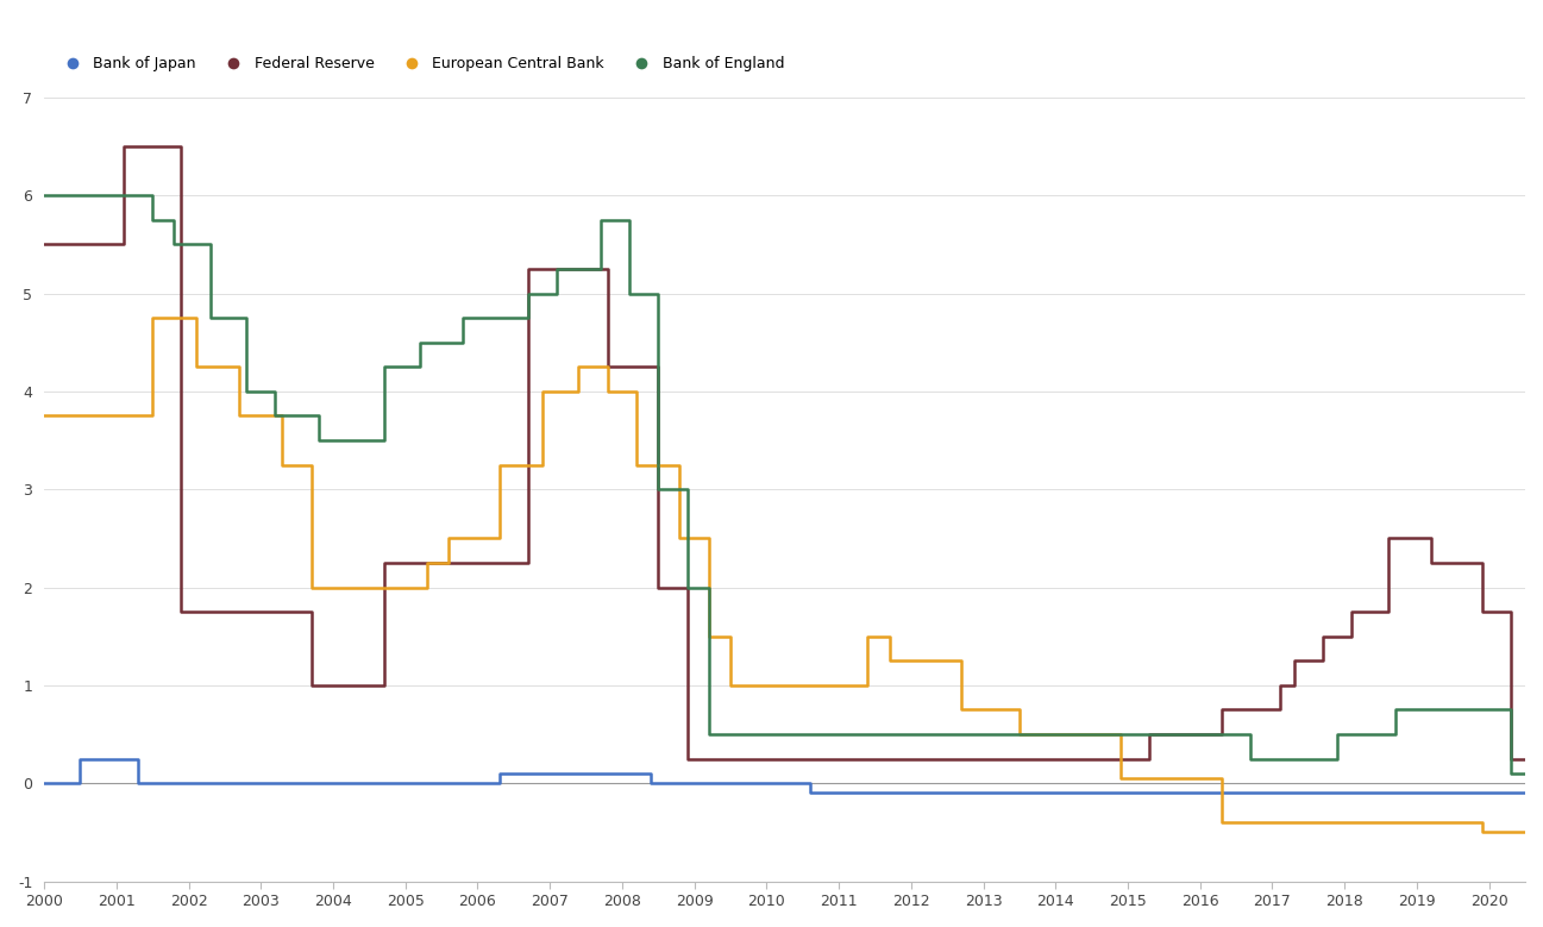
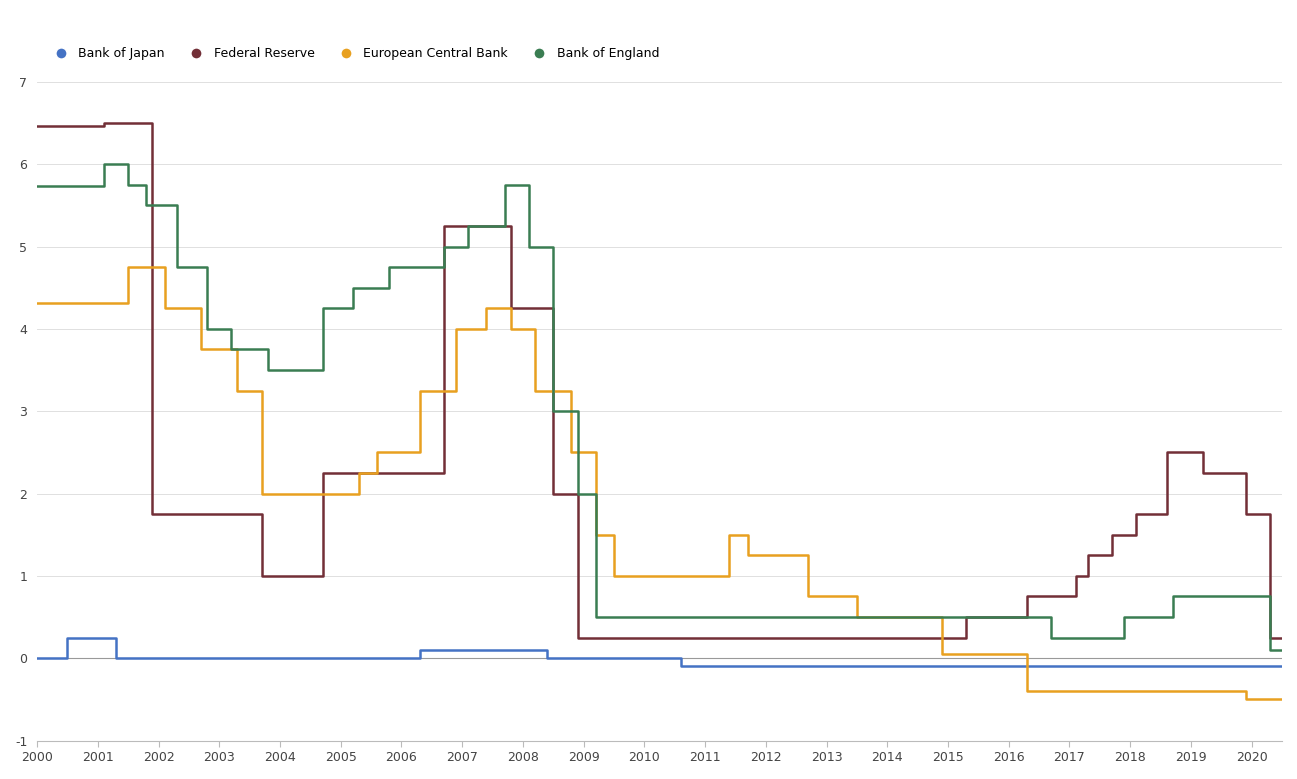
Federal Reserve/2000: 5.50 -> 6.46
European Central Bank/2000: 3.75 -> 4.32
Bank of England/2000: 6.00 -> 5.74
